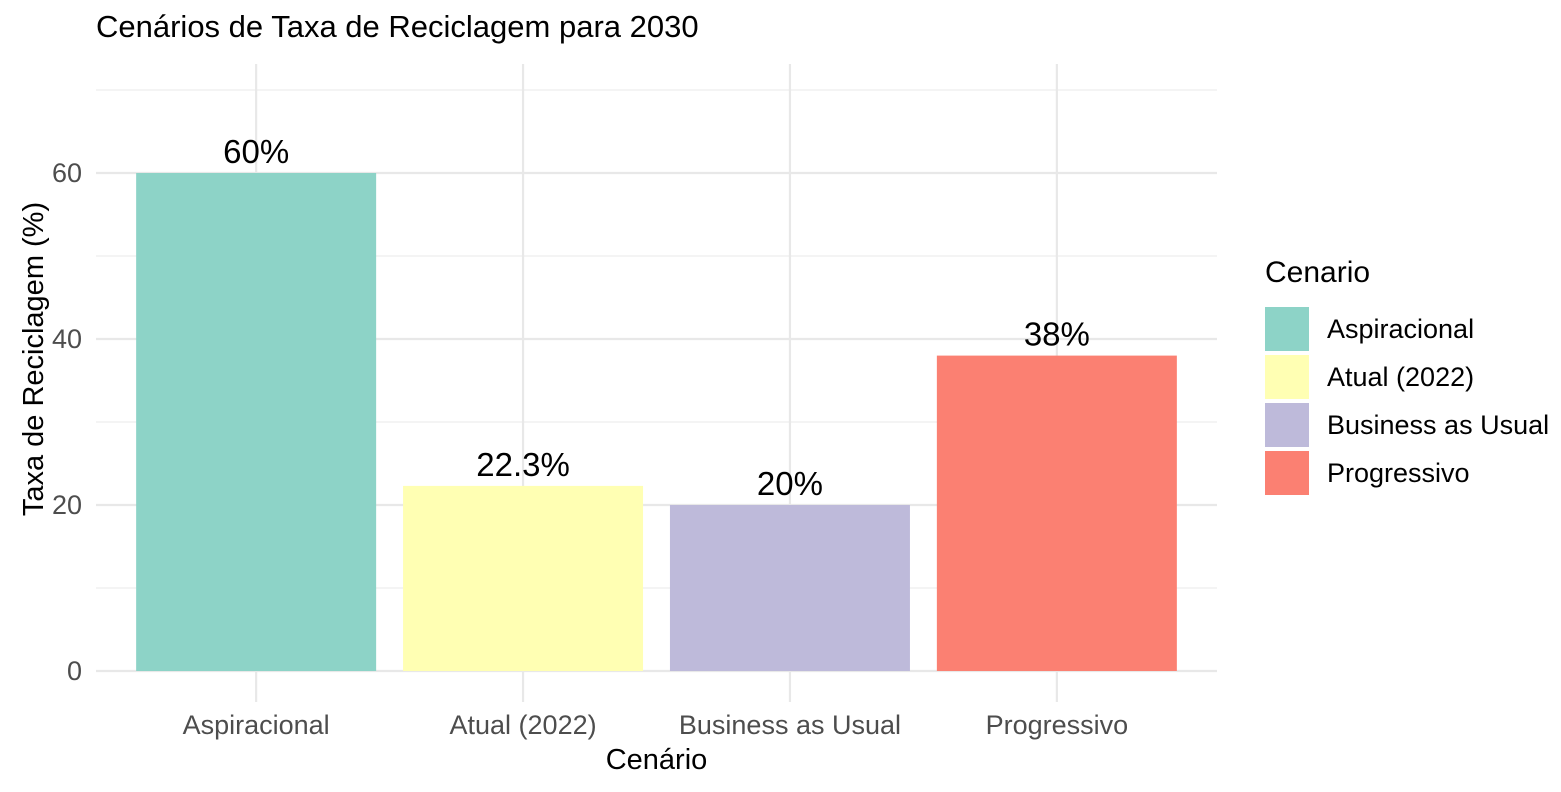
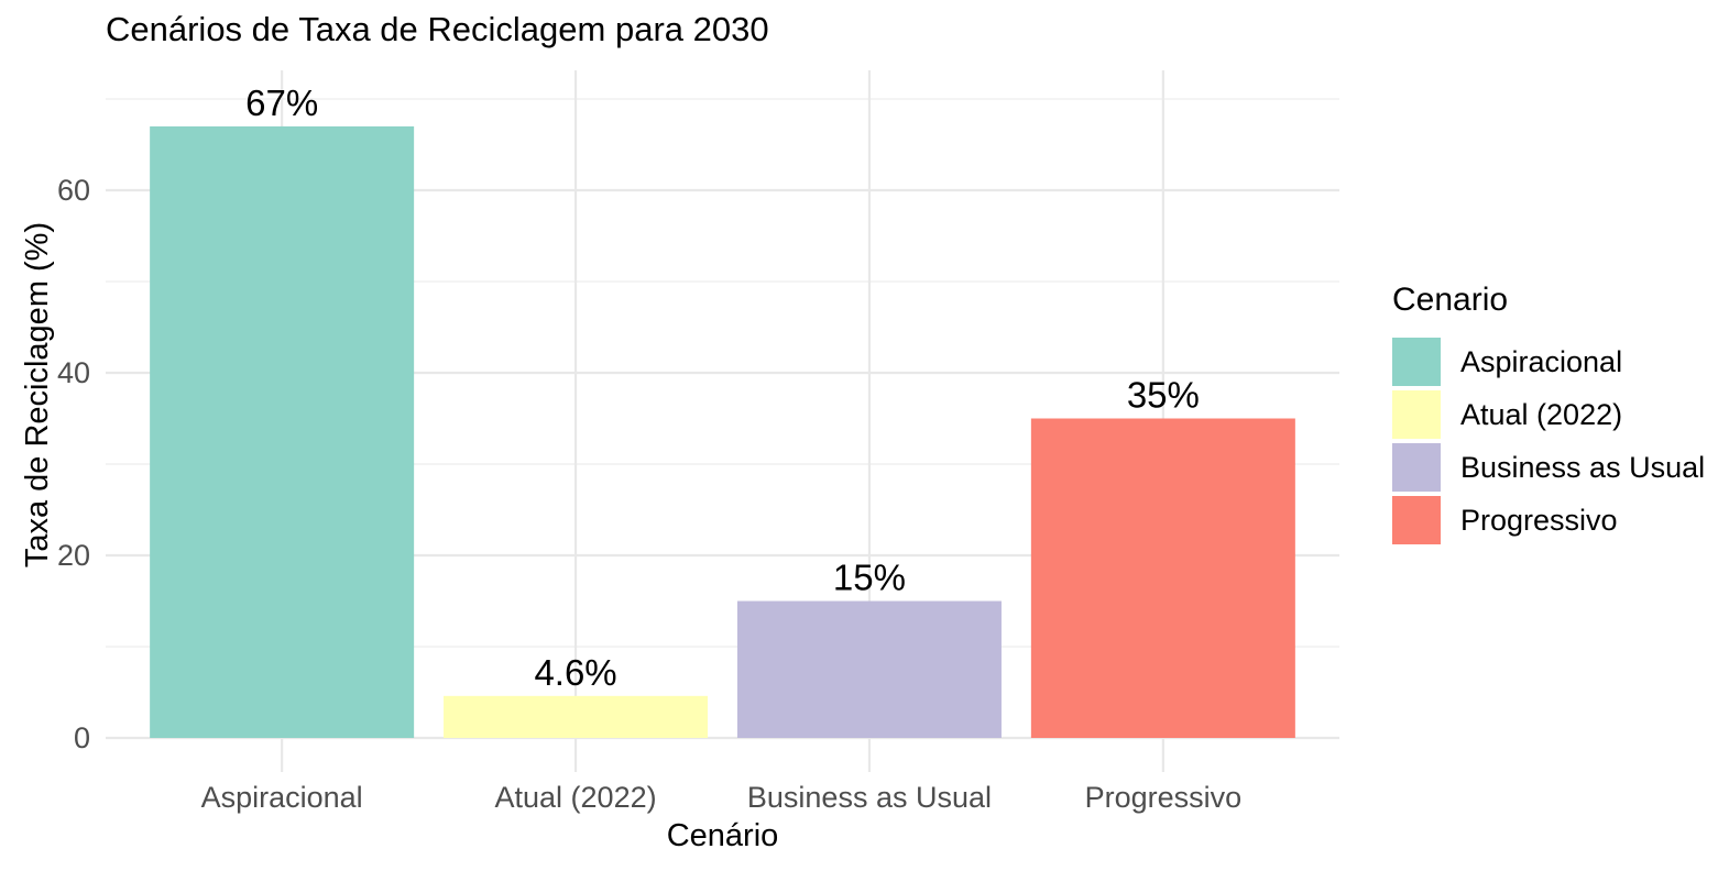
Aspiracional: 60% -> 67%
Atual (2022): 22.3% -> 4.6%
Business as Usual: 20% -> 15%
Progressivo: 38% -> 35%
